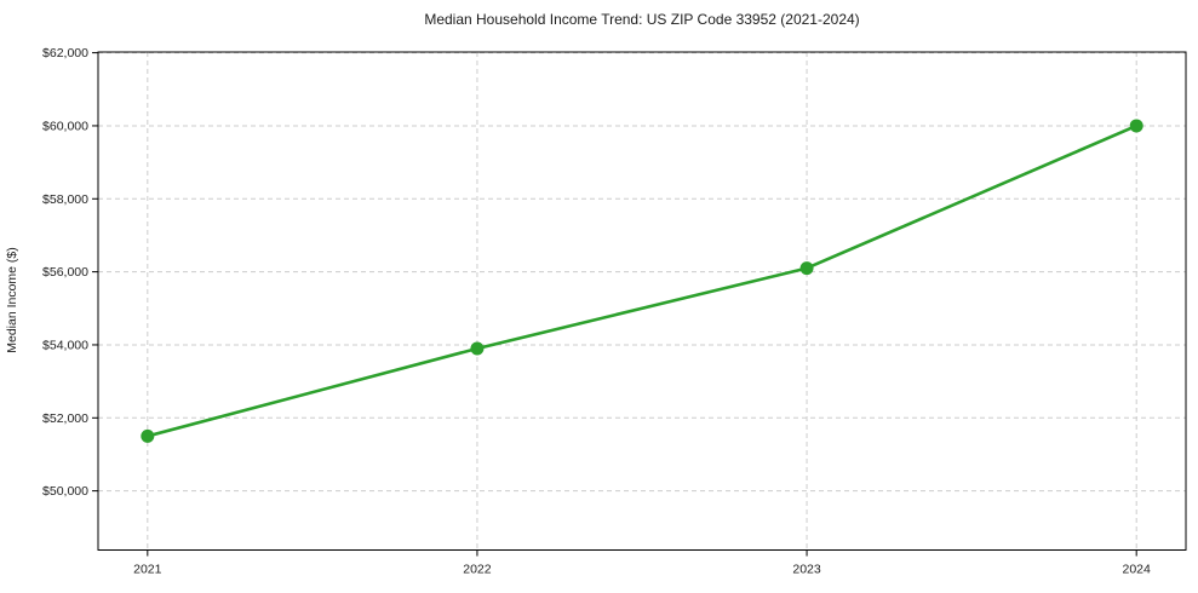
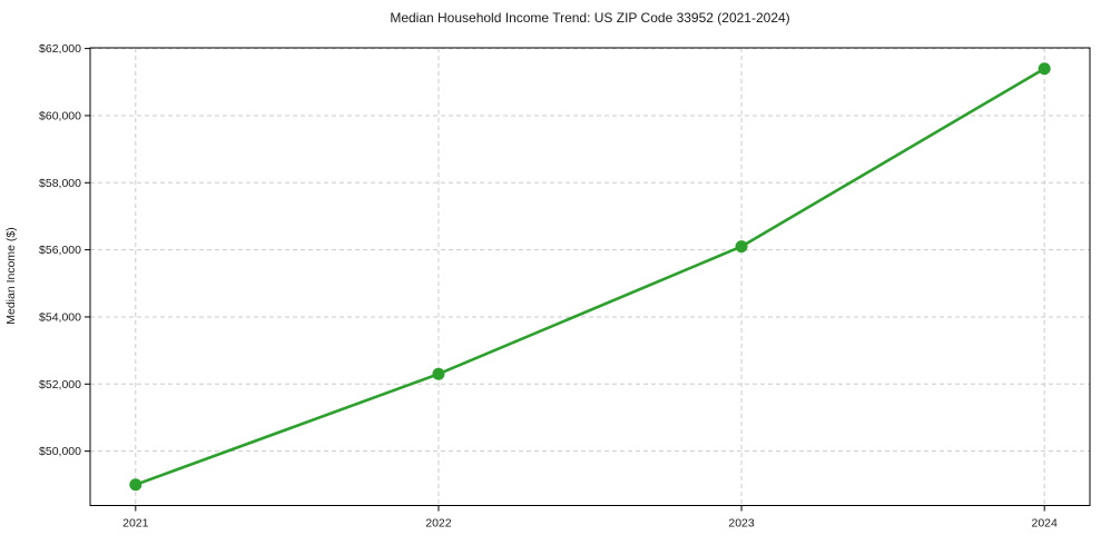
2021: $51500 -> $49000
2022: $53900 -> $52300
2024: $60000 -> $61400
